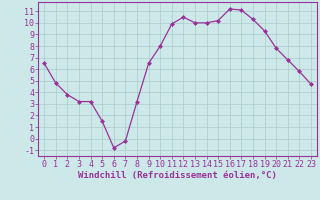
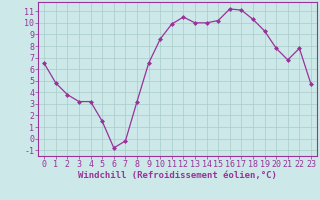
10: 8.0 -> 8.6
22: 5.8 -> 7.8
